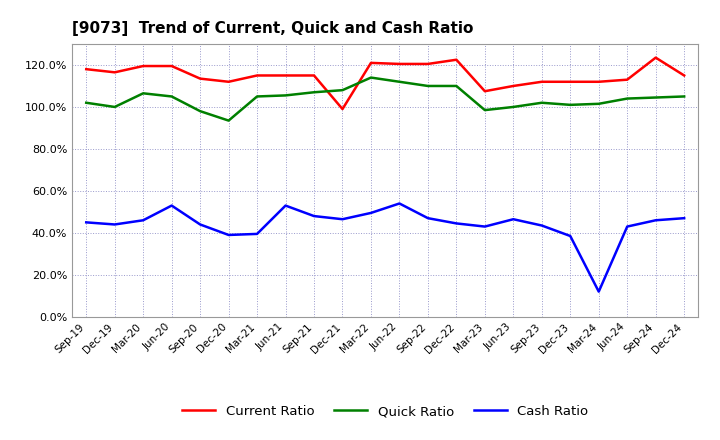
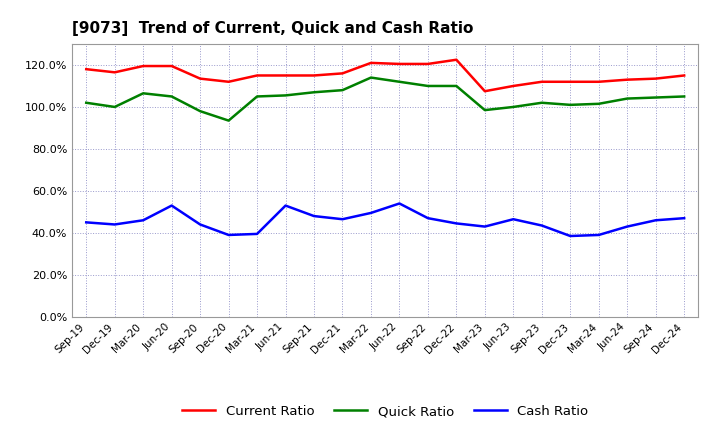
Current Ratio/Dec-21: 99.0% -> 116.0%
Cash Ratio/Mar-24: 12.0% -> 39.0%
Current Ratio/Sep-24: 123.5% -> 113.5%
